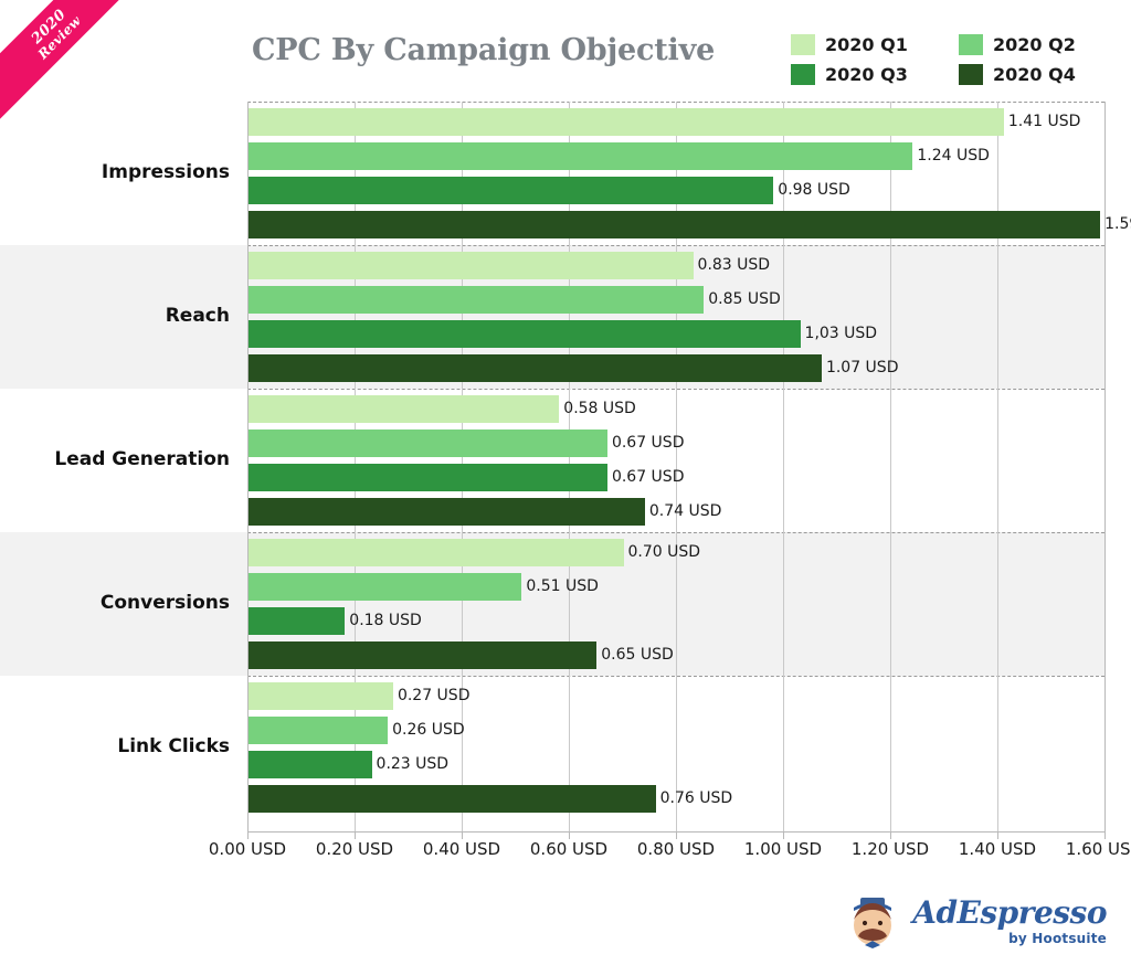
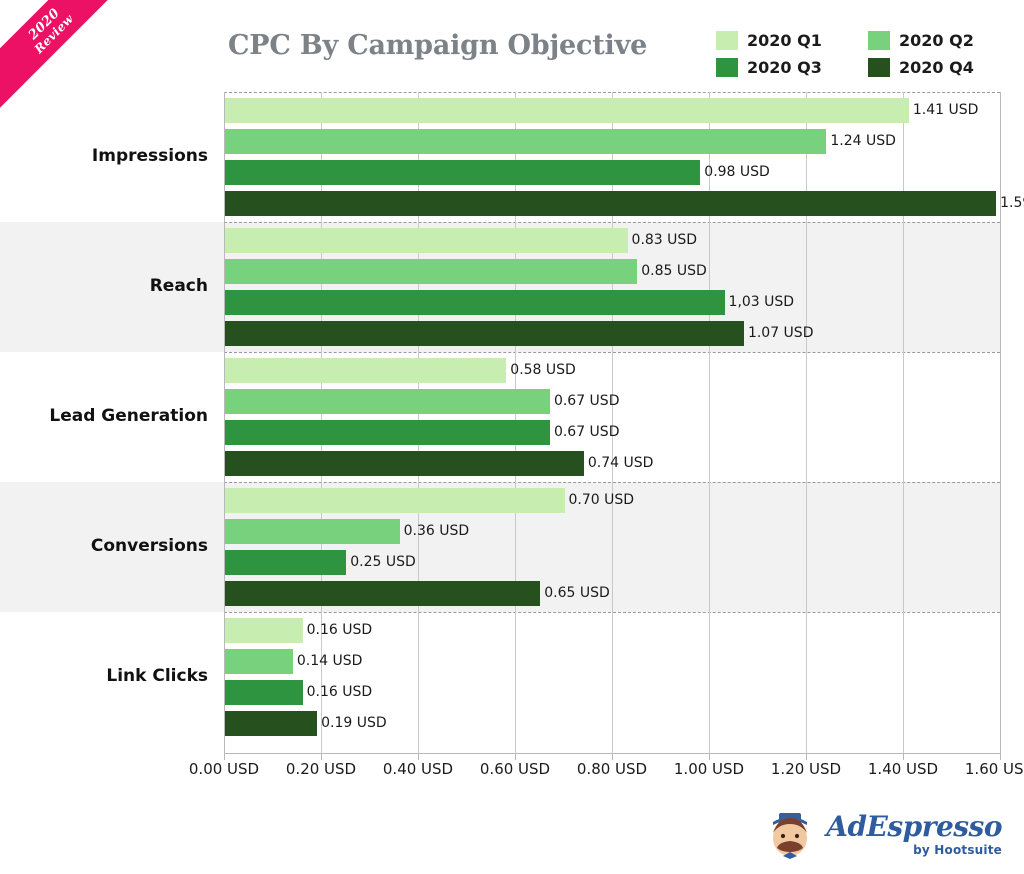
2020 Q2/Conversions: 0.51 -> 0.36
2020 Q3/Conversions: 0.18 -> 0.25
2020 Q1/Link Clicks: 0.27 -> 0.16
2020 Q2/Link Clicks: 0.26 -> 0.14
2020 Q3/Link Clicks: 0.23 -> 0.16
2020 Q4/Link Clicks: 0.76 -> 0.19
